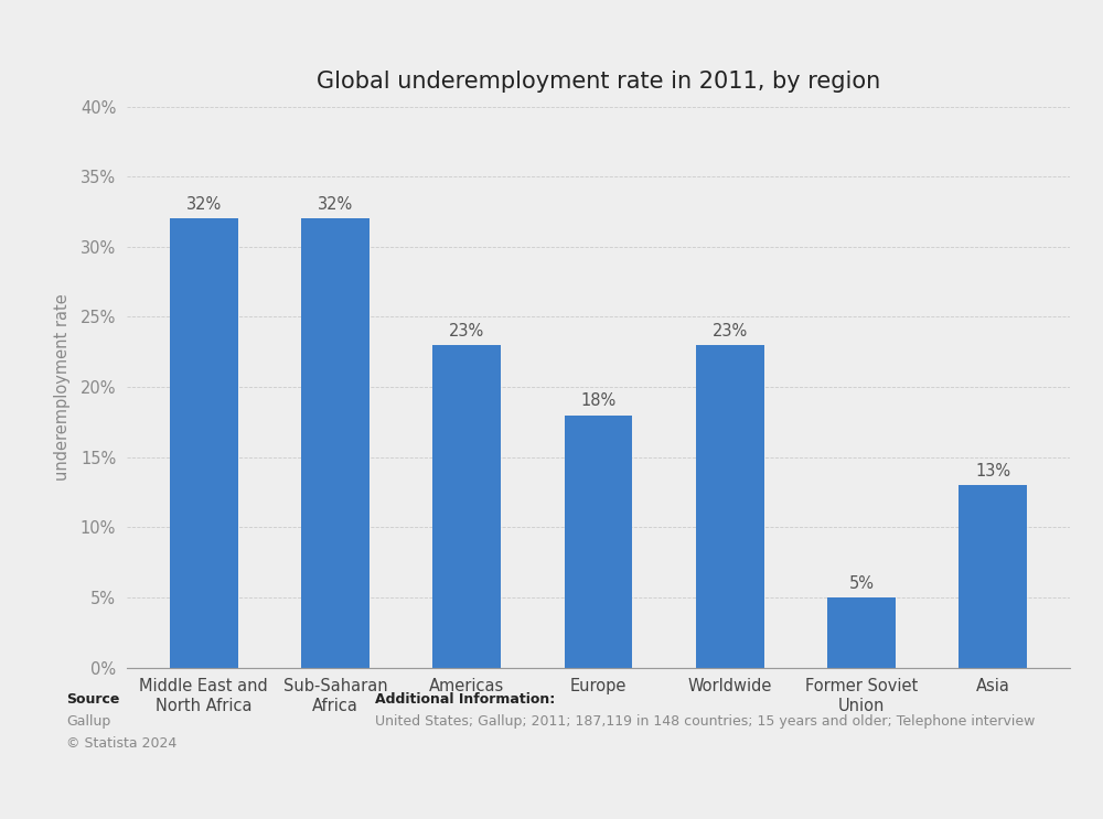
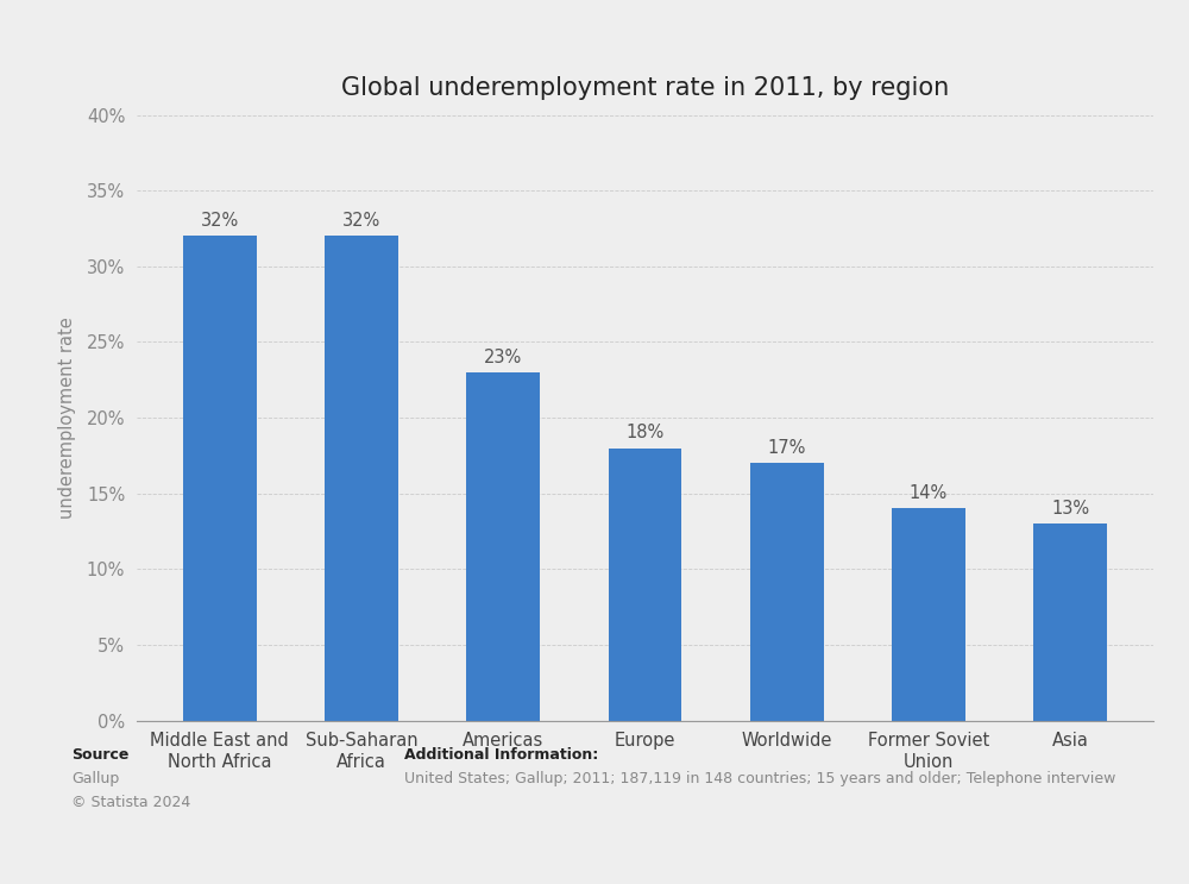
Worldwide: 23% -> 17%
Former Soviet Union: 5% -> 14%
